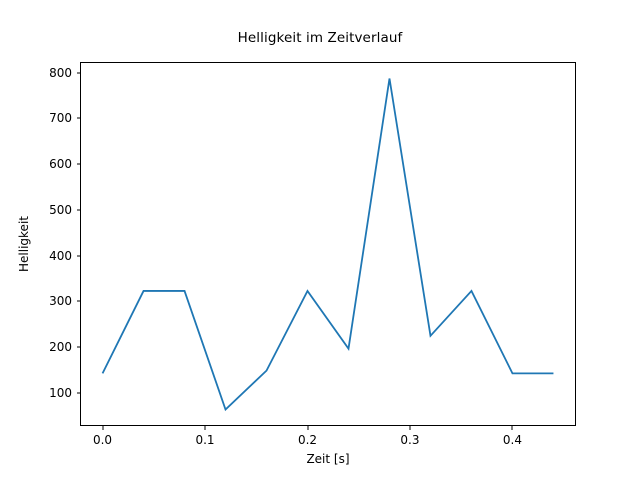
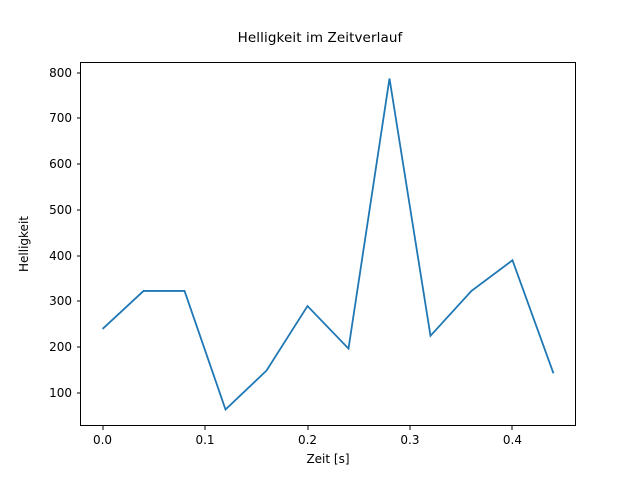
0.0: 140 -> 240
0.2: 320 -> 290
0.4: 140 -> 390
